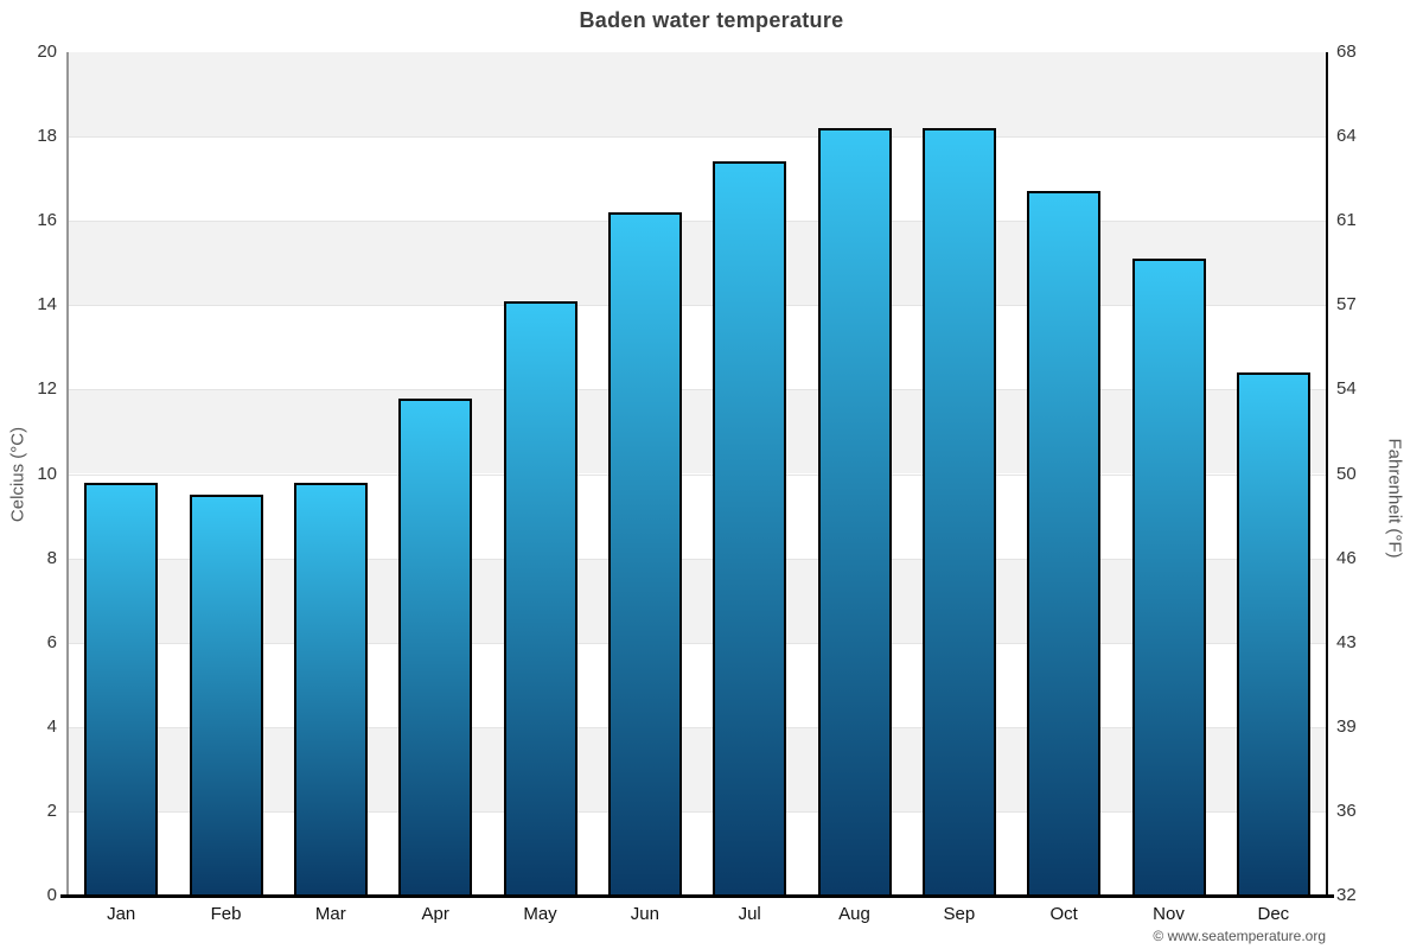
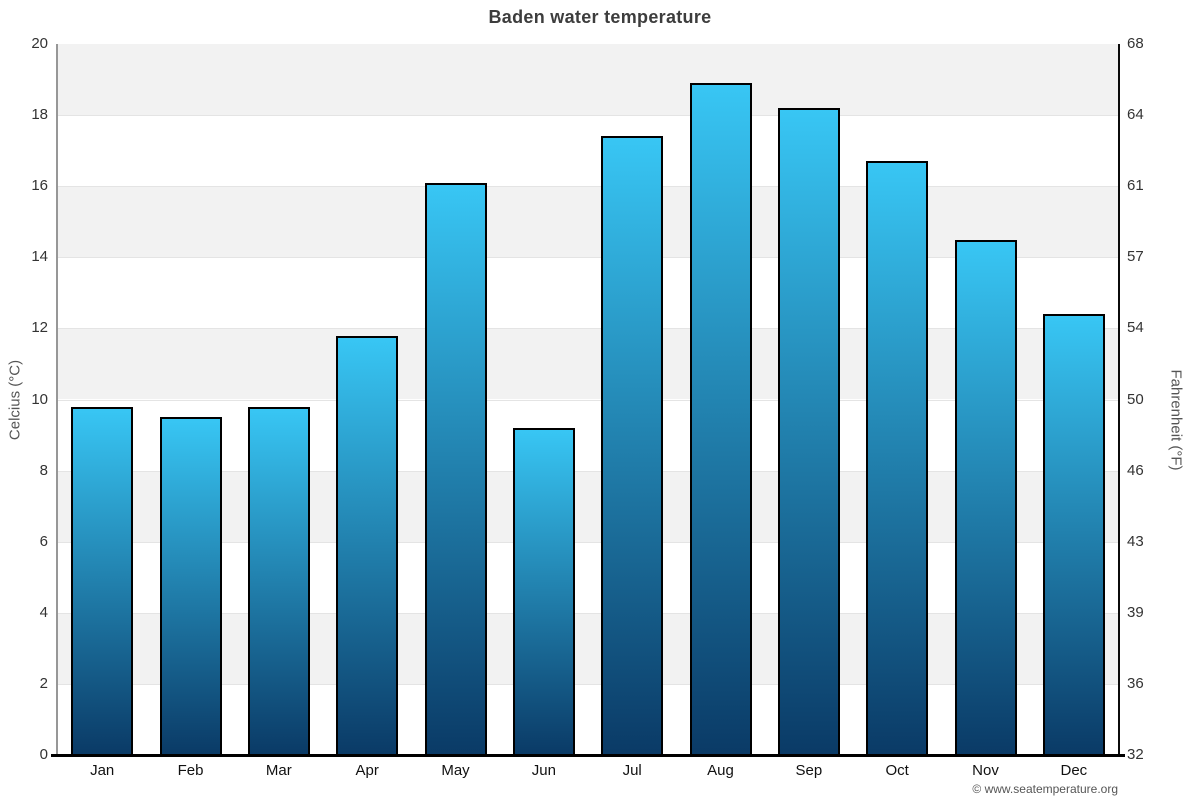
May: 14.1 -> 16.1
Jun: 16.2 -> 9.2
Aug: 18.2 -> 18.9
Nov: 15.1 -> 14.5
